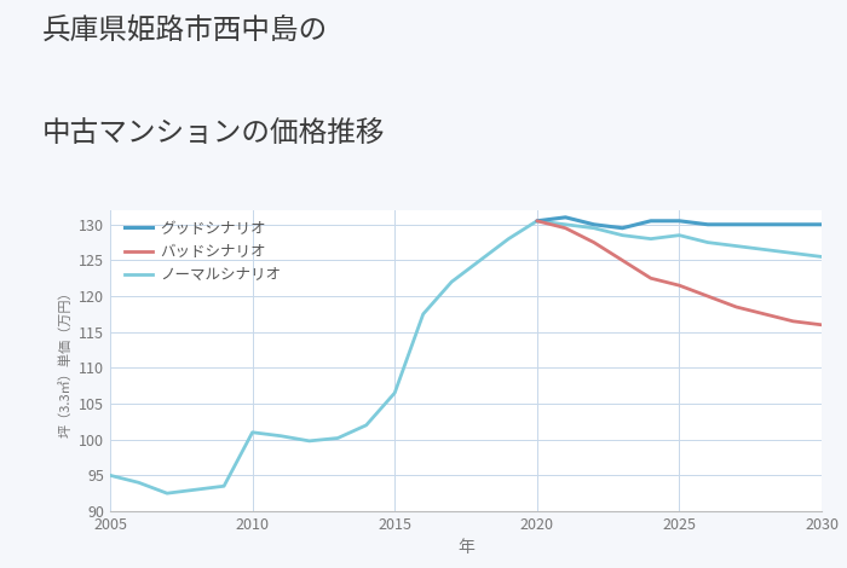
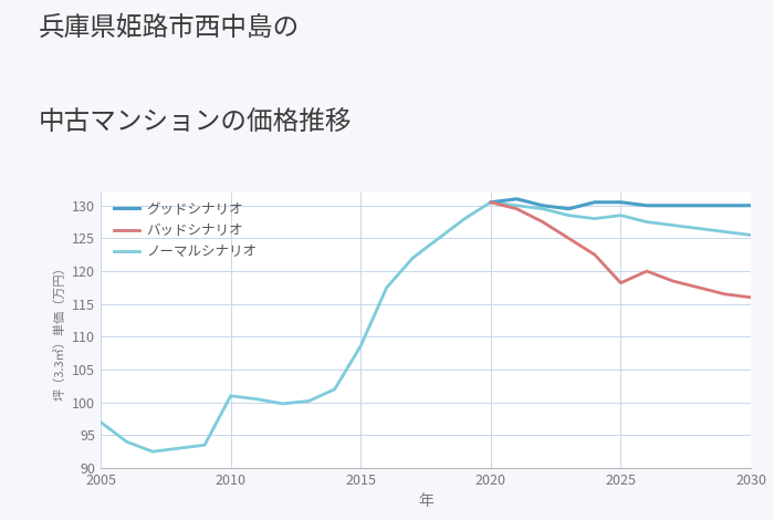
ノーマルシナリオ/2005: 95.0 -> 97.0
ノーマルシナリオ/2015: 106.5 -> 108.6
バッドシナリオ/2025: 121.5 -> 118.2
